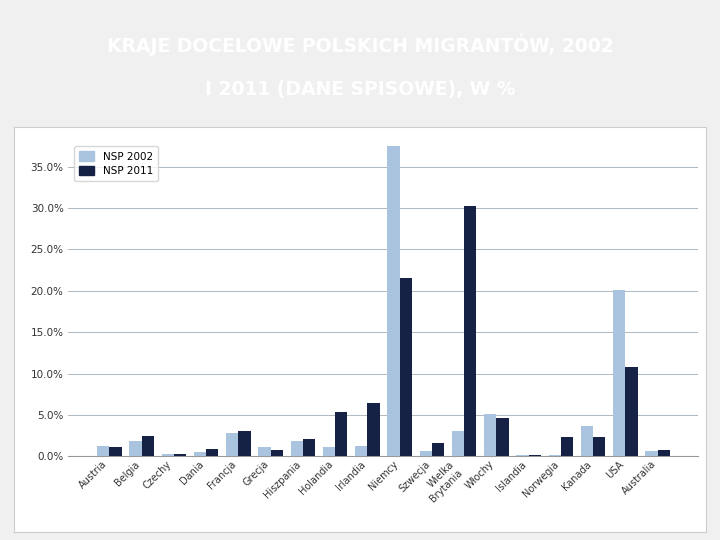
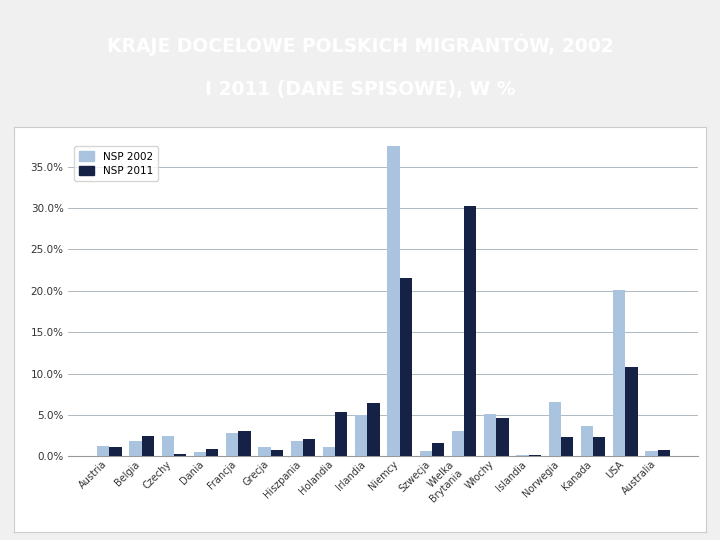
NSP 2002/Czechy: 0.3% -> 2.4%
NSP 2002/Irlandia: 1.3% -> 5.0%
NSP 2002/Norwegia: 0.1% -> 6.6%
